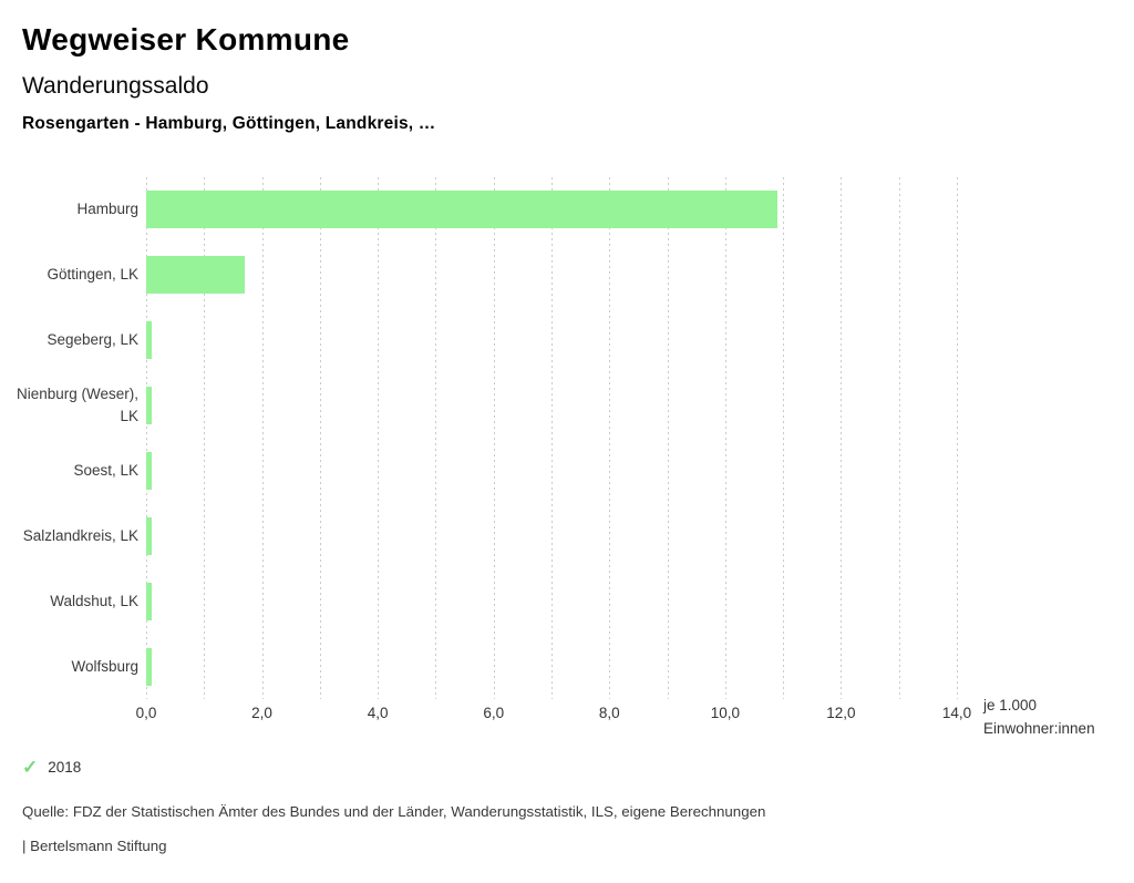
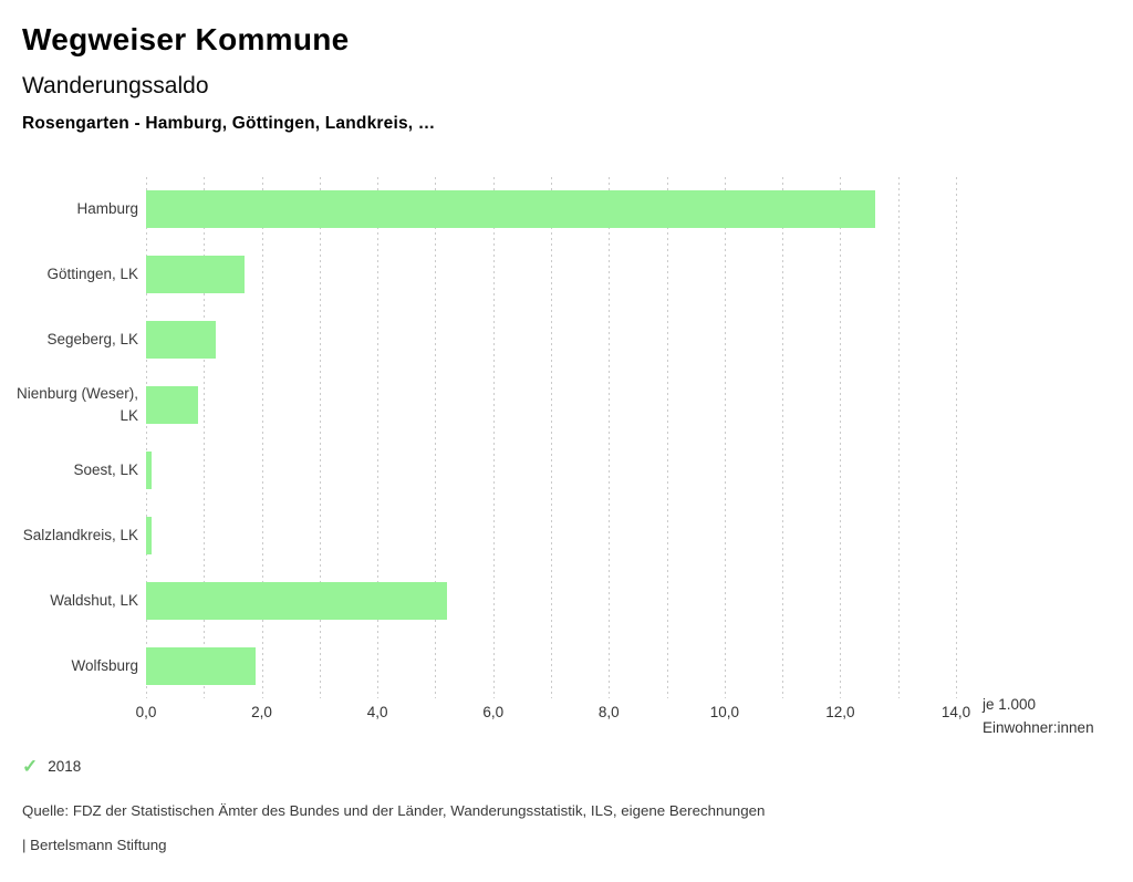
Hamburg: 10,9 -> 12,6
Segeberg, LK: 0,1 -> 1,2
Nienburg (Weser), LK: 0,1 -> 0,9
Waldshut, LK: 0,1 -> 5,2
Wolfsburg: 0,1 -> 1,9
